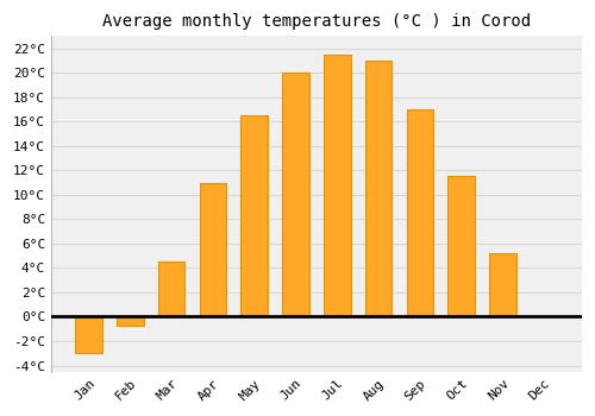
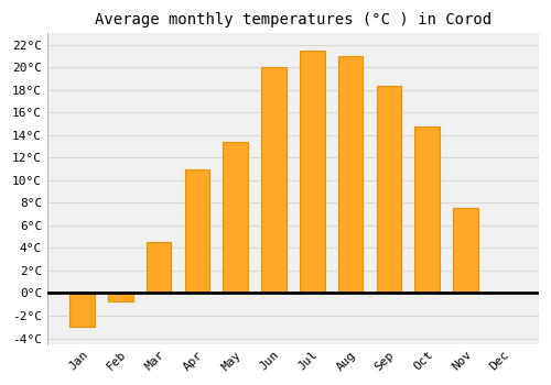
May: 16.5°C -> 13.4°C
Sep: 17.0°C -> 18.4°C
Oct: 11.5°C -> 14.8°C
Nov: 5.2°C -> 7.5°C
